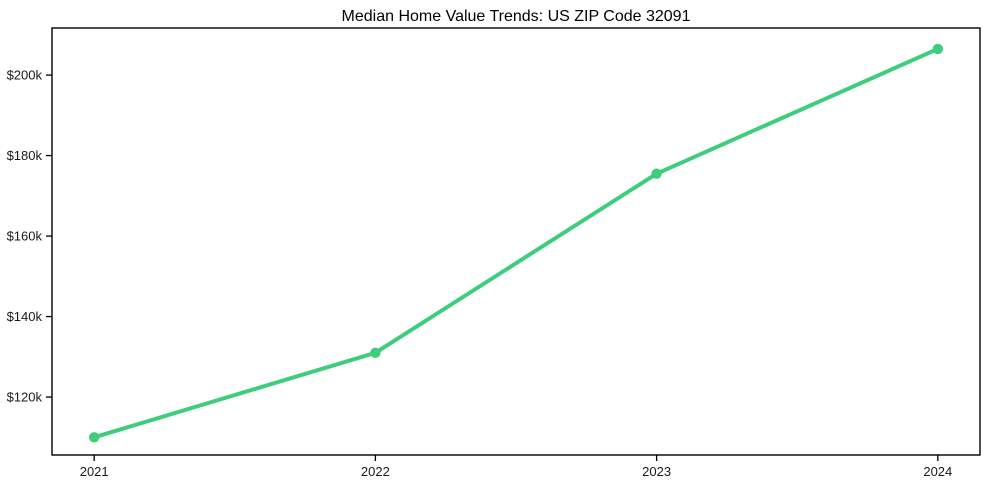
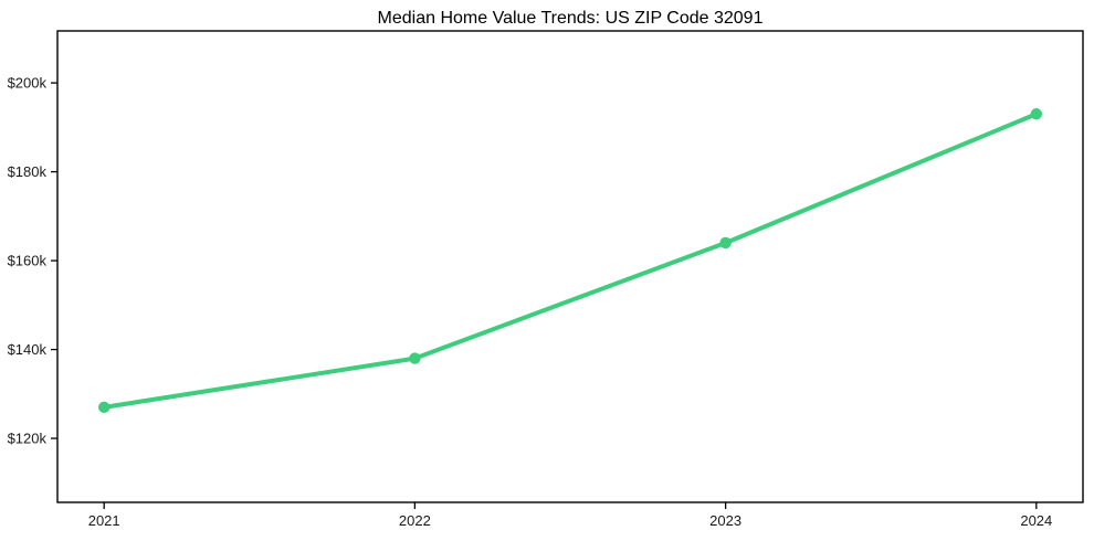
2021: $110k -> $127k
2022: $131k -> $138k
2023: $176k -> $164k
2024: $206k -> $193k
